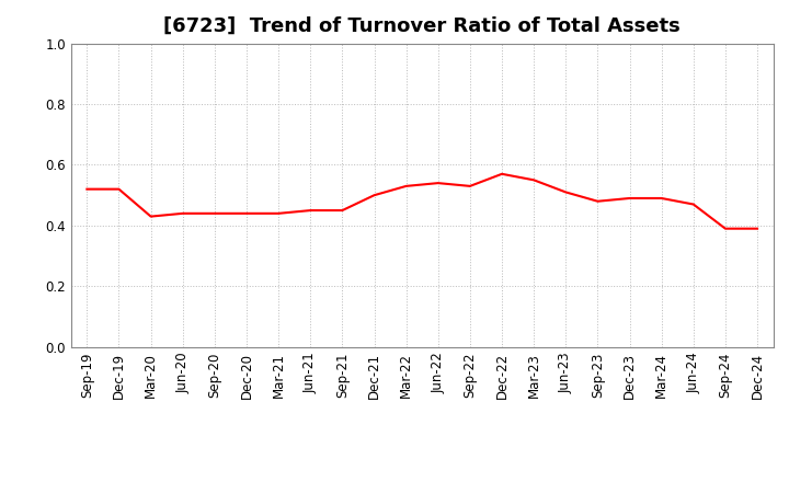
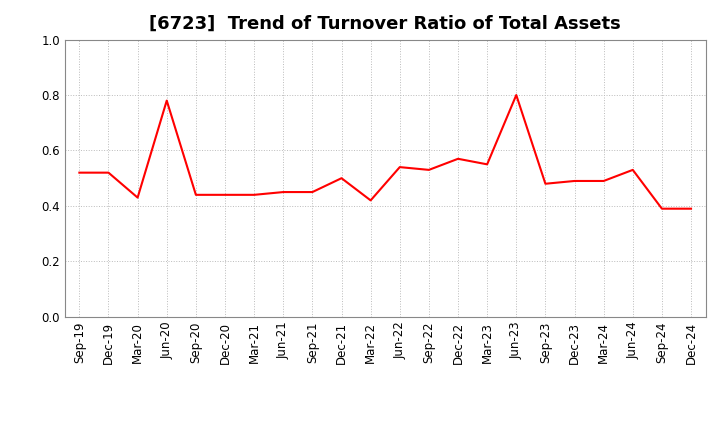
Jun-20: 0.44 -> 0.78
Mar-22: 0.53 -> 0.42
Jun-23: 0.51 -> 0.80
Jun-24: 0.47 -> 0.53
